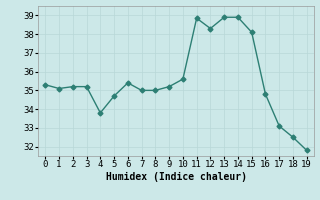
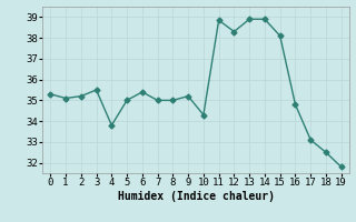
3: 35.2 -> 35.5
5: 34.7 -> 35.0
10: 35.6 -> 34.3
